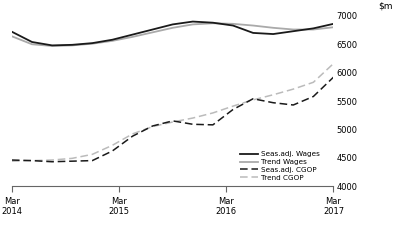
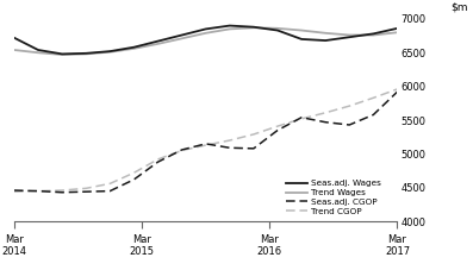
Trend Wages/Mar 2014: 6640 -> 6540
Trend CGOP/Mar 2017: 6160 -> 5960
